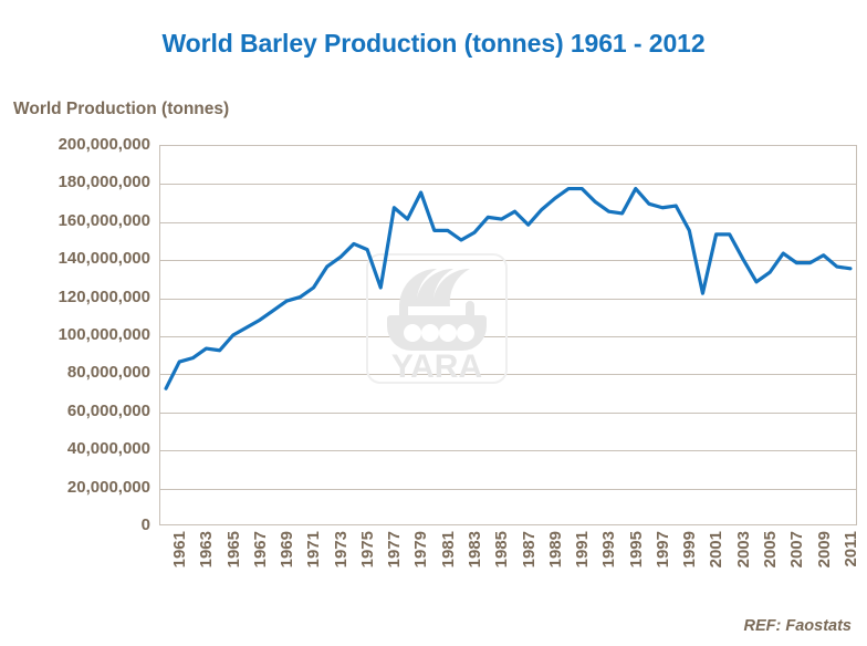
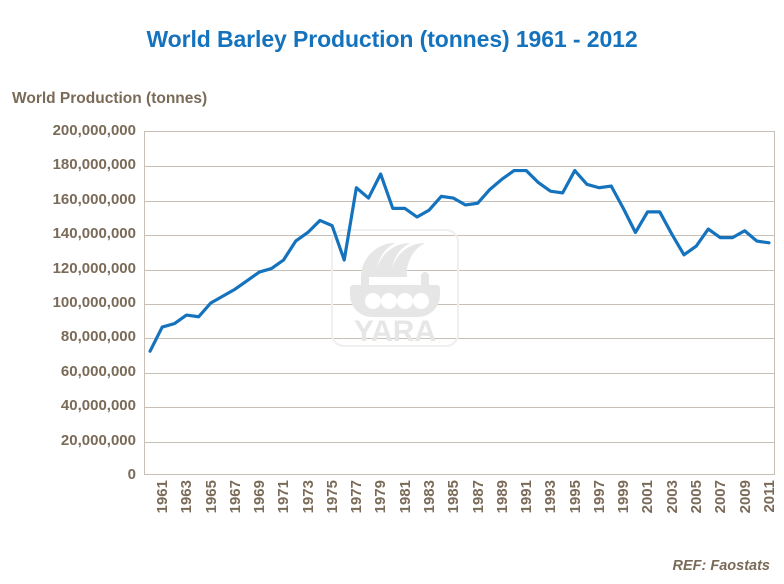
1987: 165000000 -> 157000000
2001: 122000000 -> 141000000
